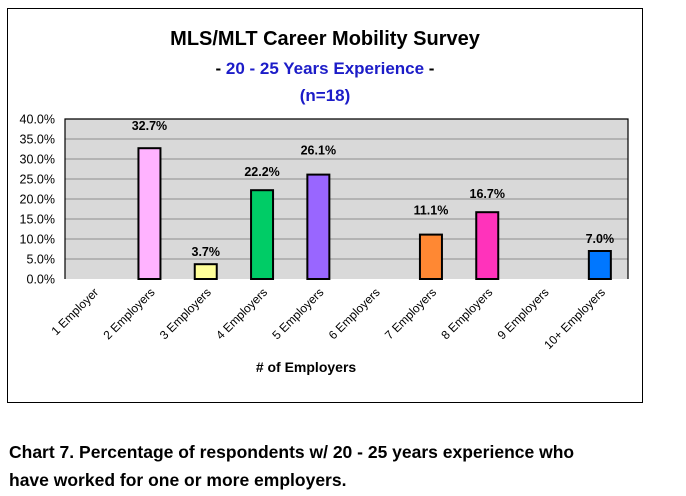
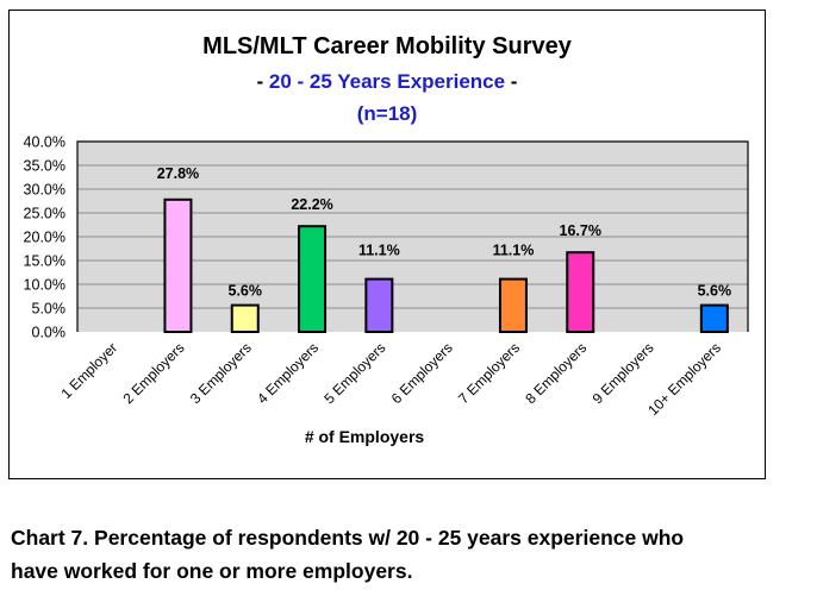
2 Employers: 32.7% -> 27.8%
3 Employers: 3.7% -> 5.6%
5 Employers: 26.1% -> 11.1%
10+ Employers: 7.0% -> 5.6%
